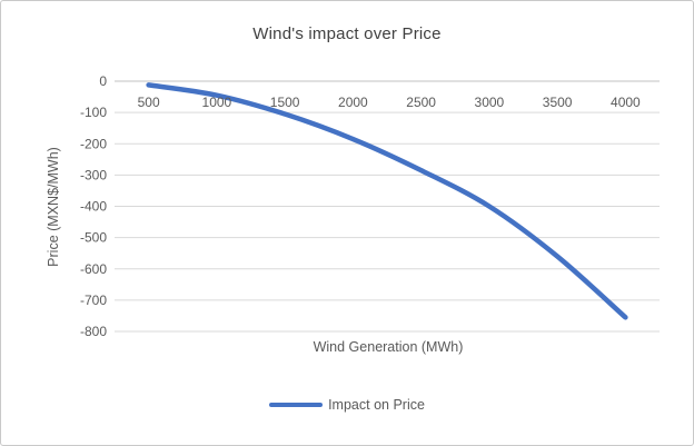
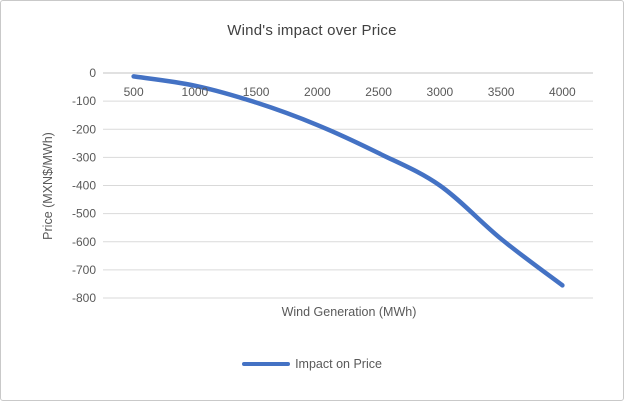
3500: -560 -> -590
